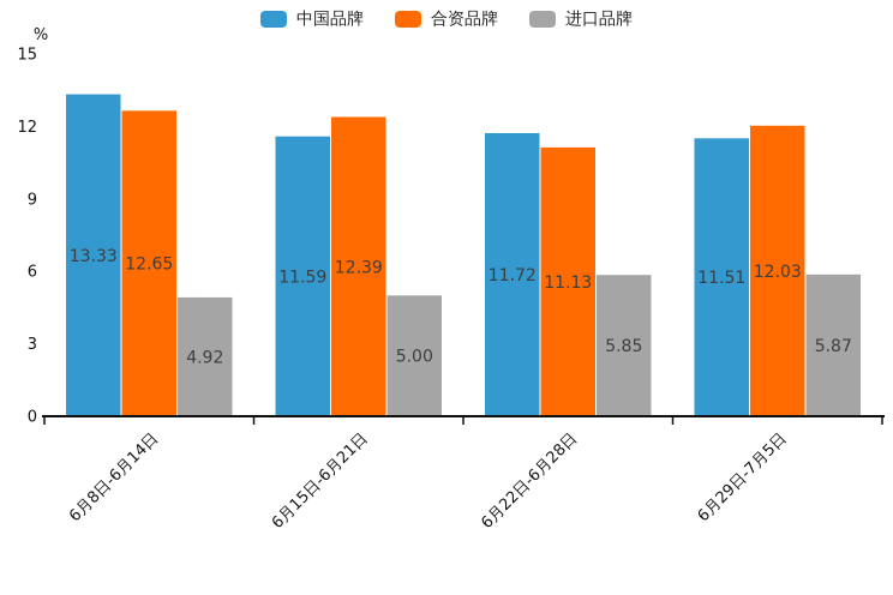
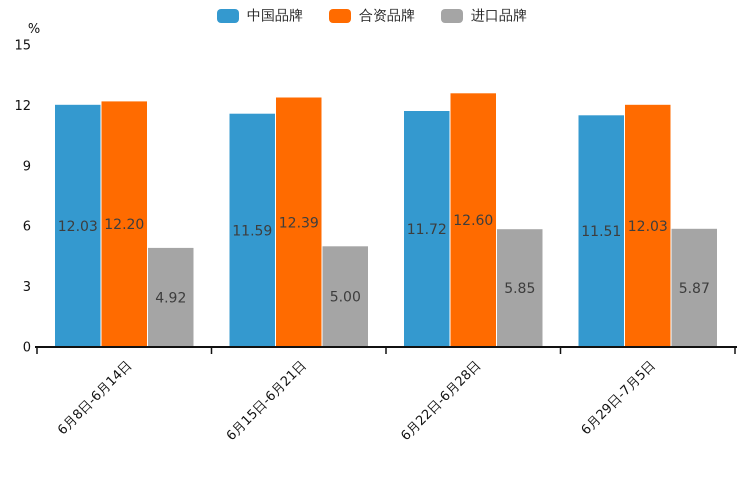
中国品牌/6月8日-6月14日: 13.33 -> 12.03
合资品牌/6月8日-6月14日: 12.65 -> 12.20
合资品牌/6月22日-6月28日: 11.13 -> 12.60
